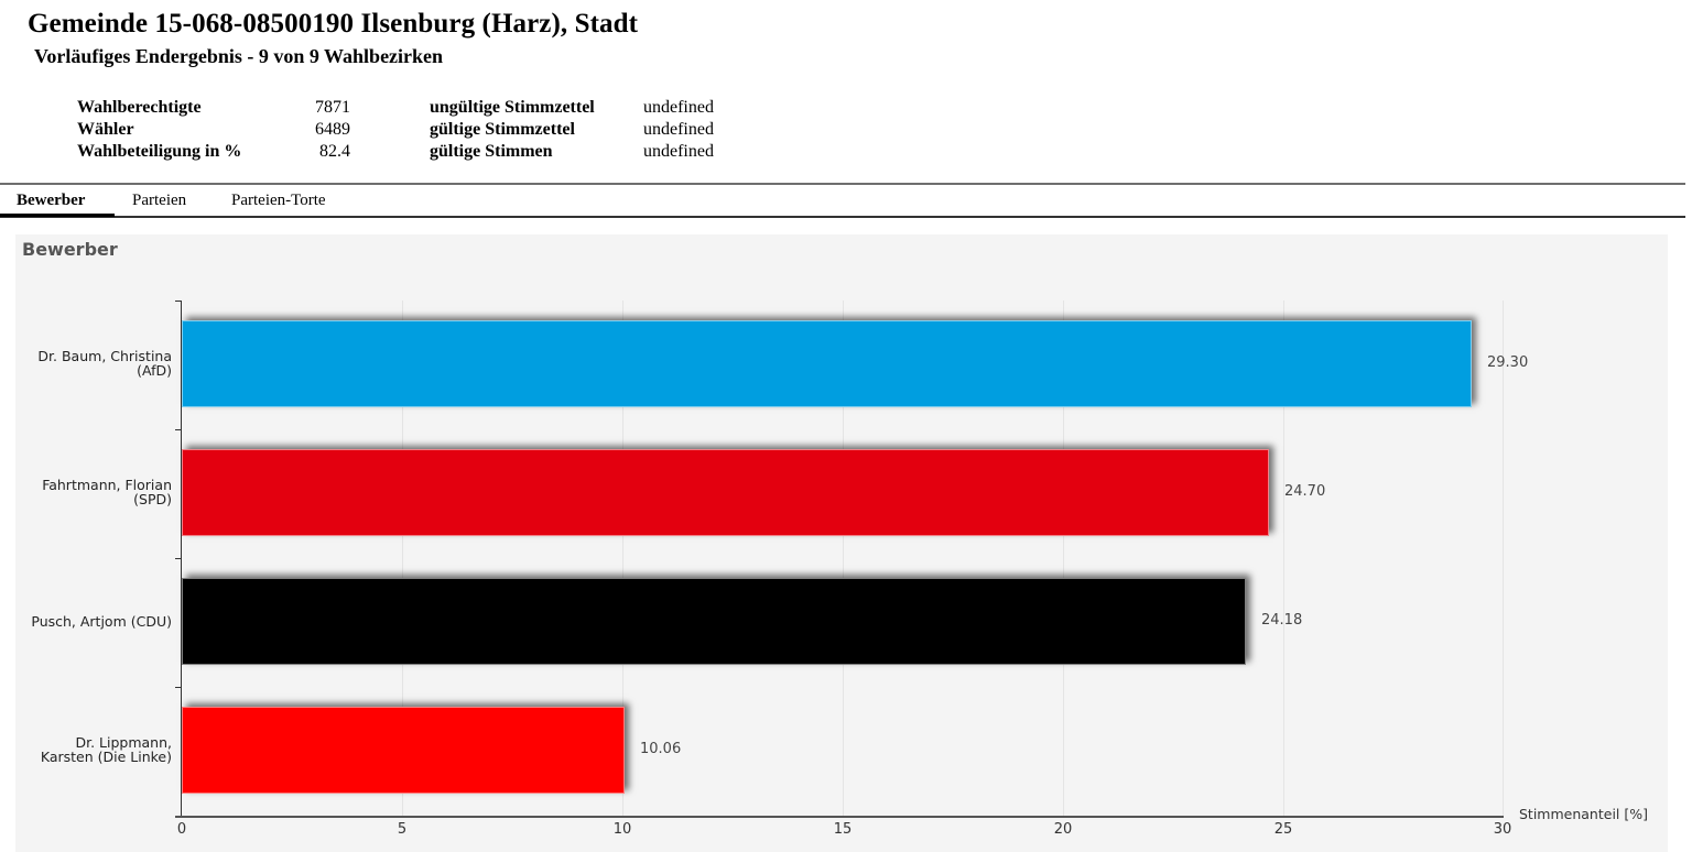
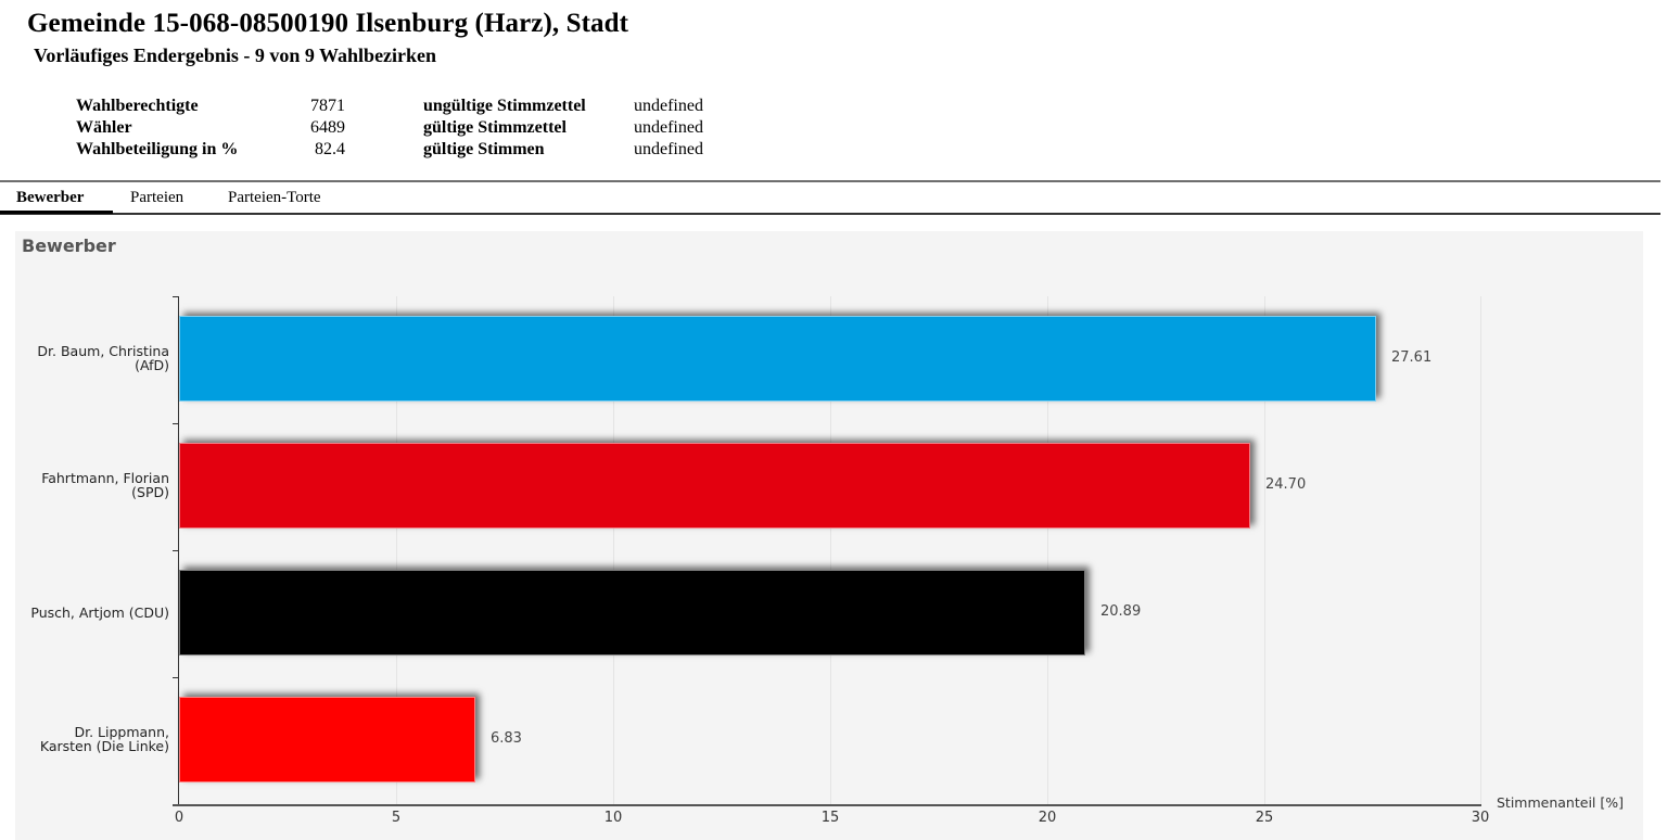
Dr. Baum, Christina (AfD): 29.30 -> 27.61
Pusch, Artjom (CDU): 24.18 -> 20.89
Dr. Lippmann, Karsten (Die Linke): 10.06 -> 6.83
